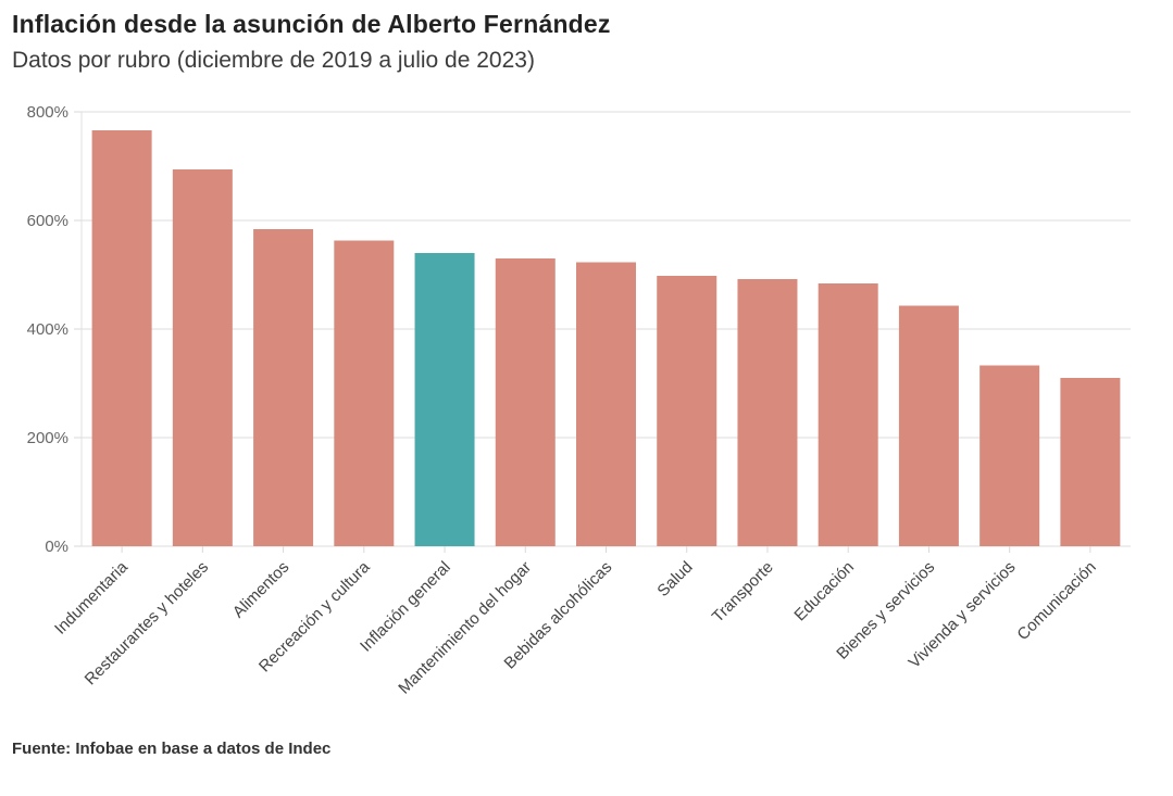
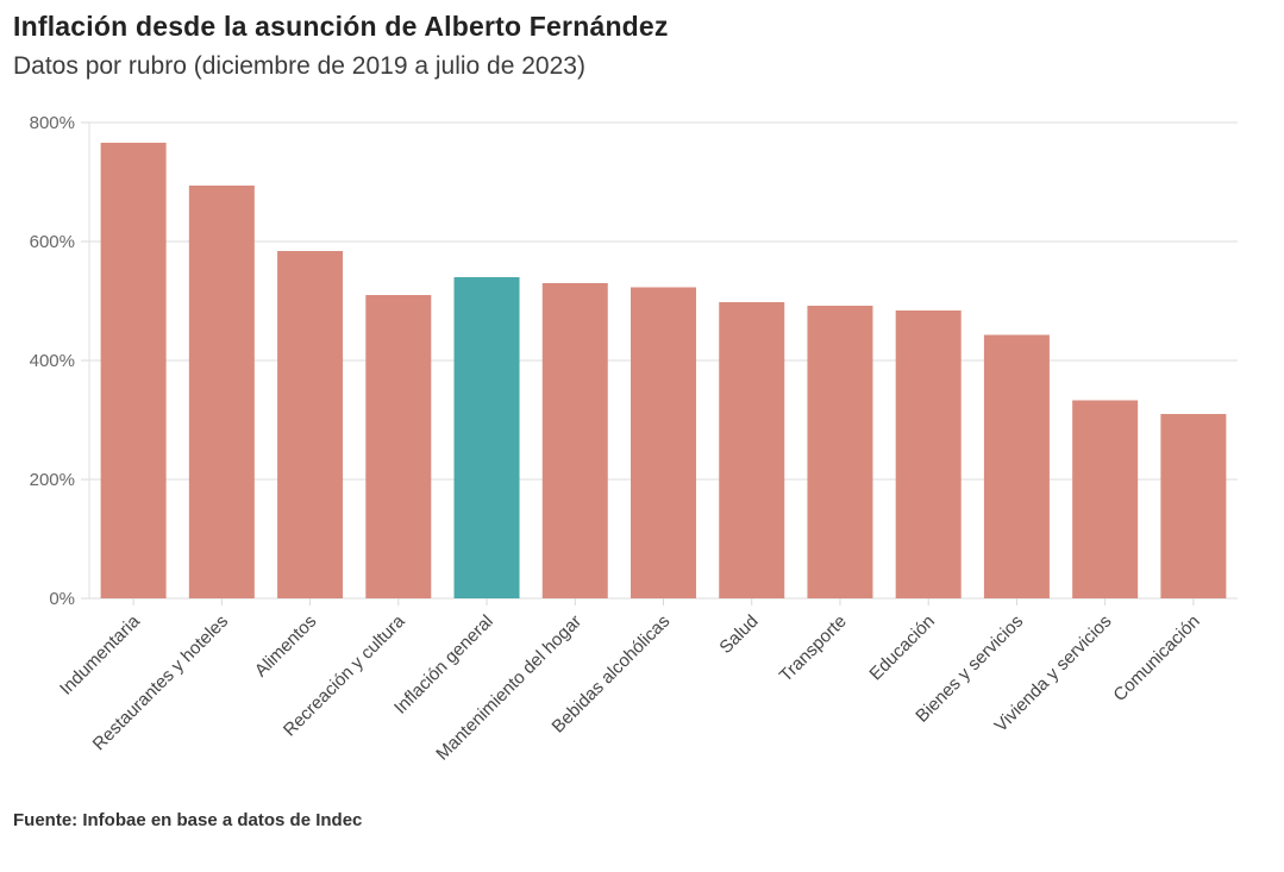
Recreación y cultura: 560% -> 510%
